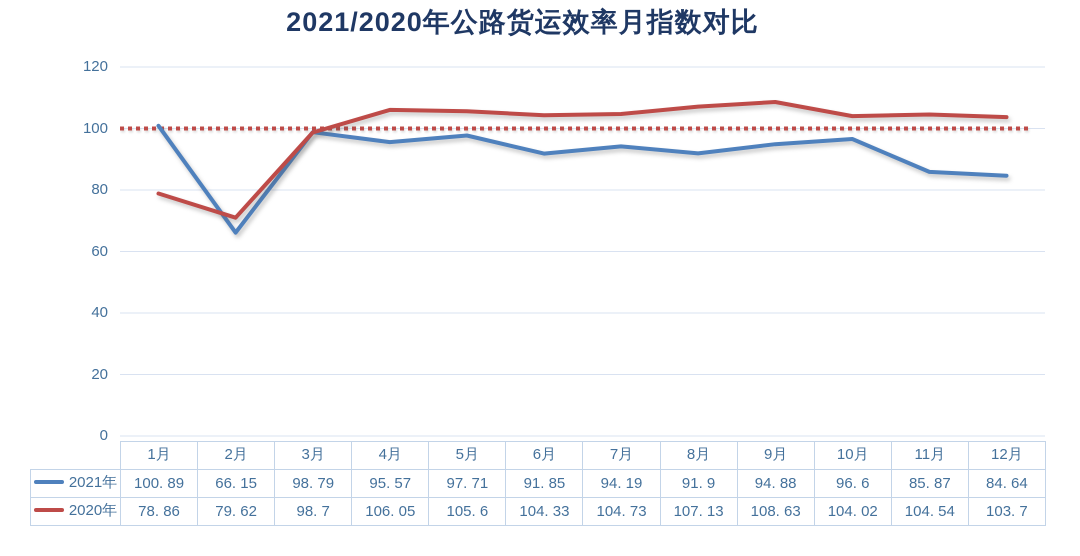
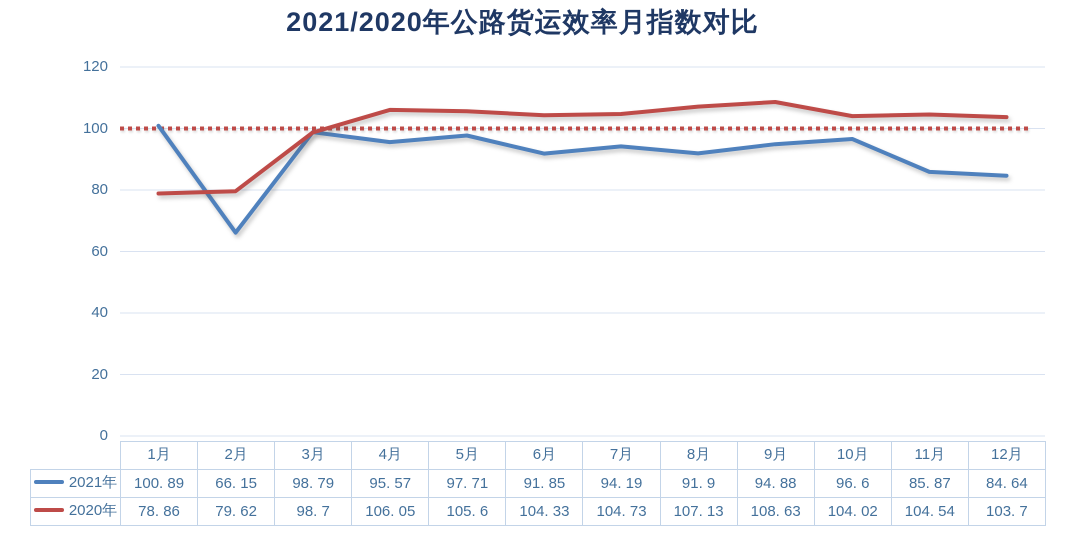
2020年/2月: 71 -> 80
